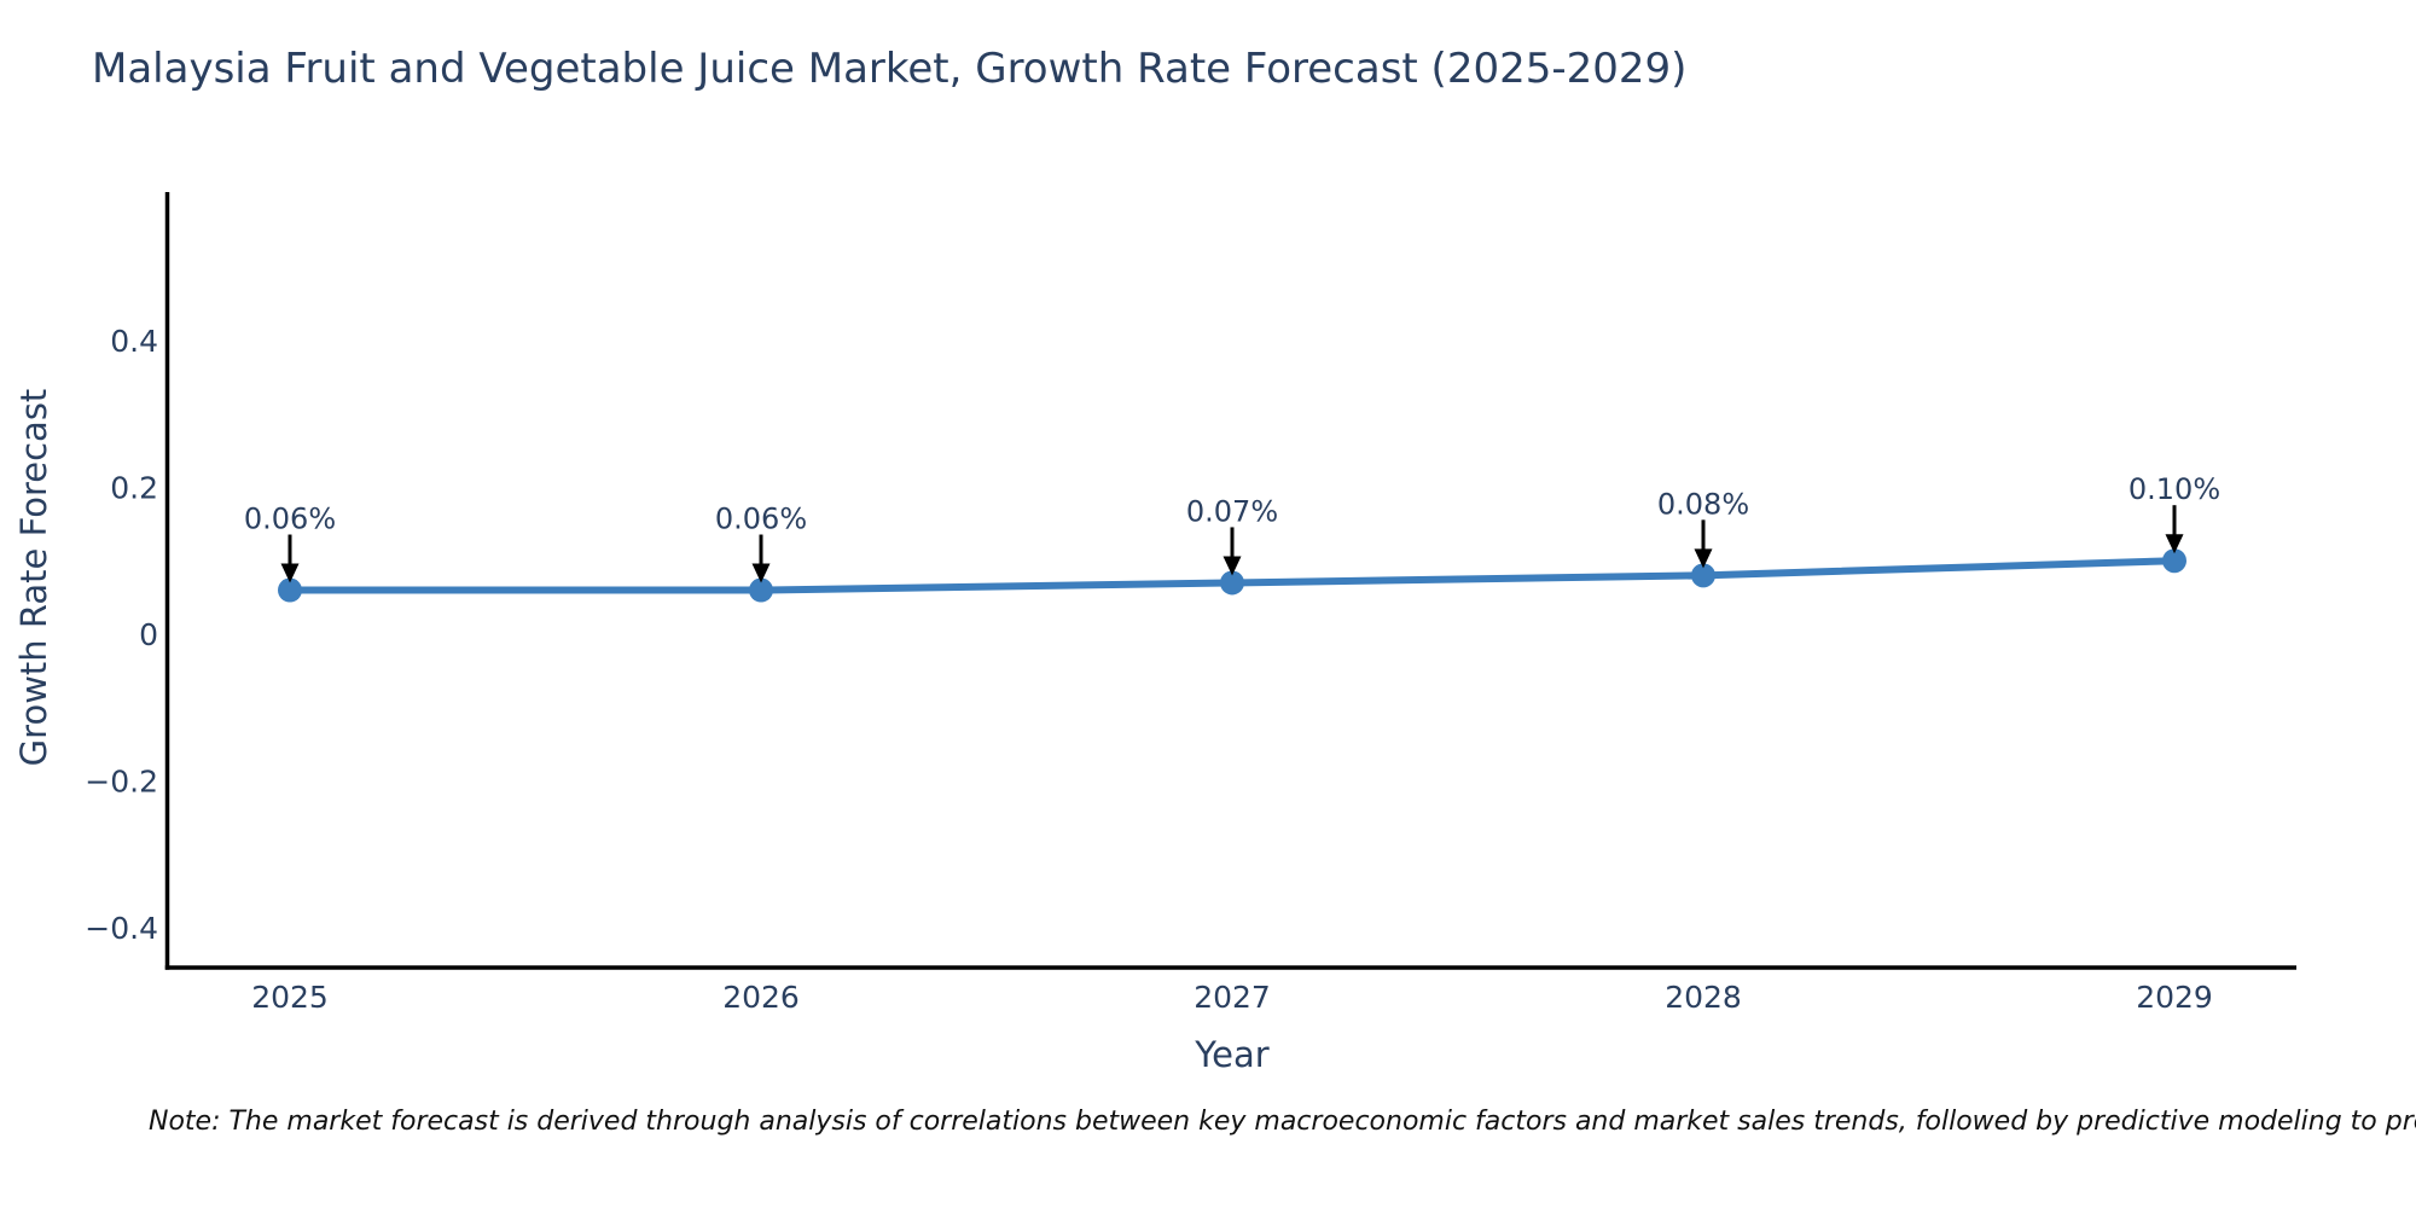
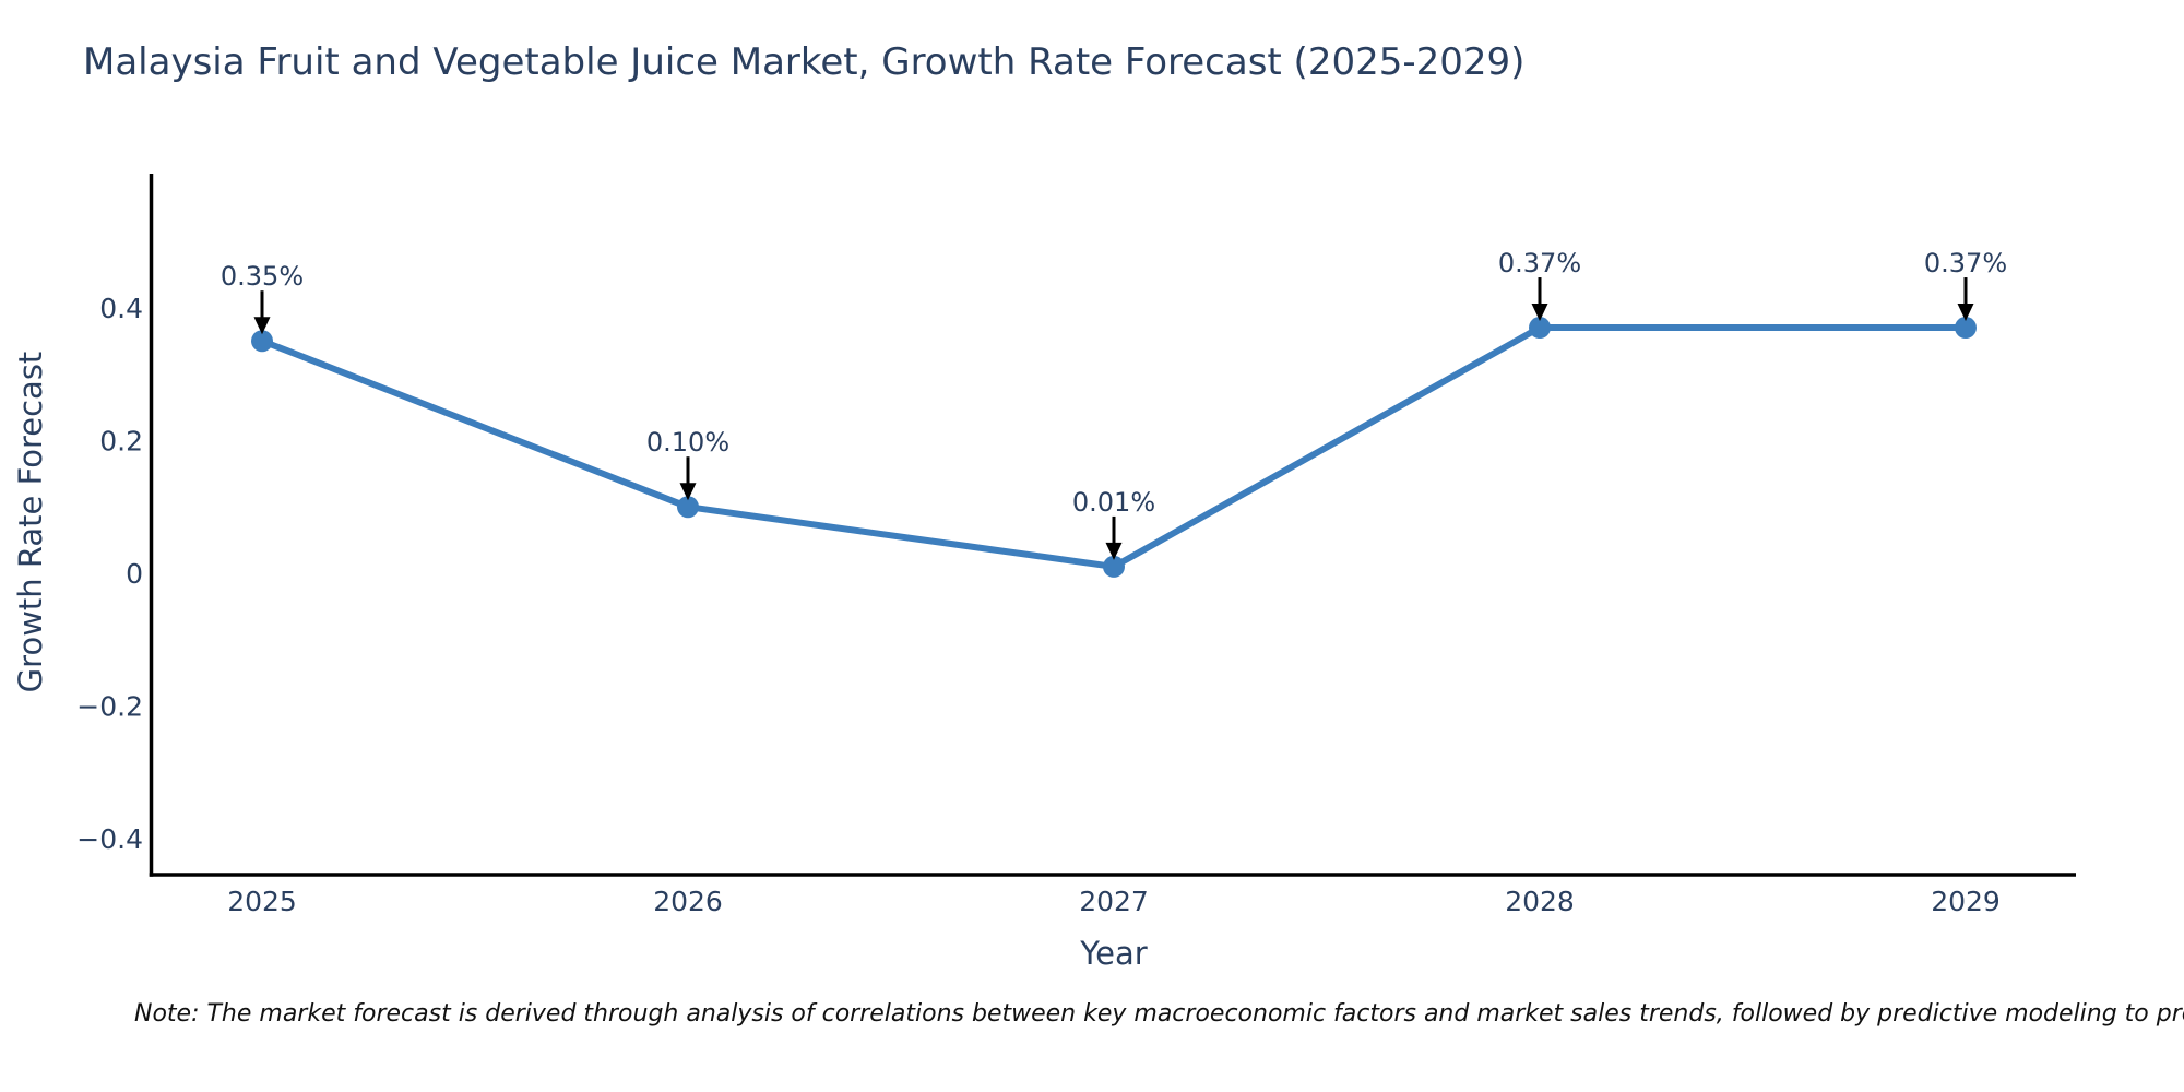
2025: 0.06% -> 0.35%
2026: 0.06% -> 0.10%
2027: 0.07% -> 0.01%
2028: 0.08% -> 0.37%
2029: 0.10% -> 0.37%
